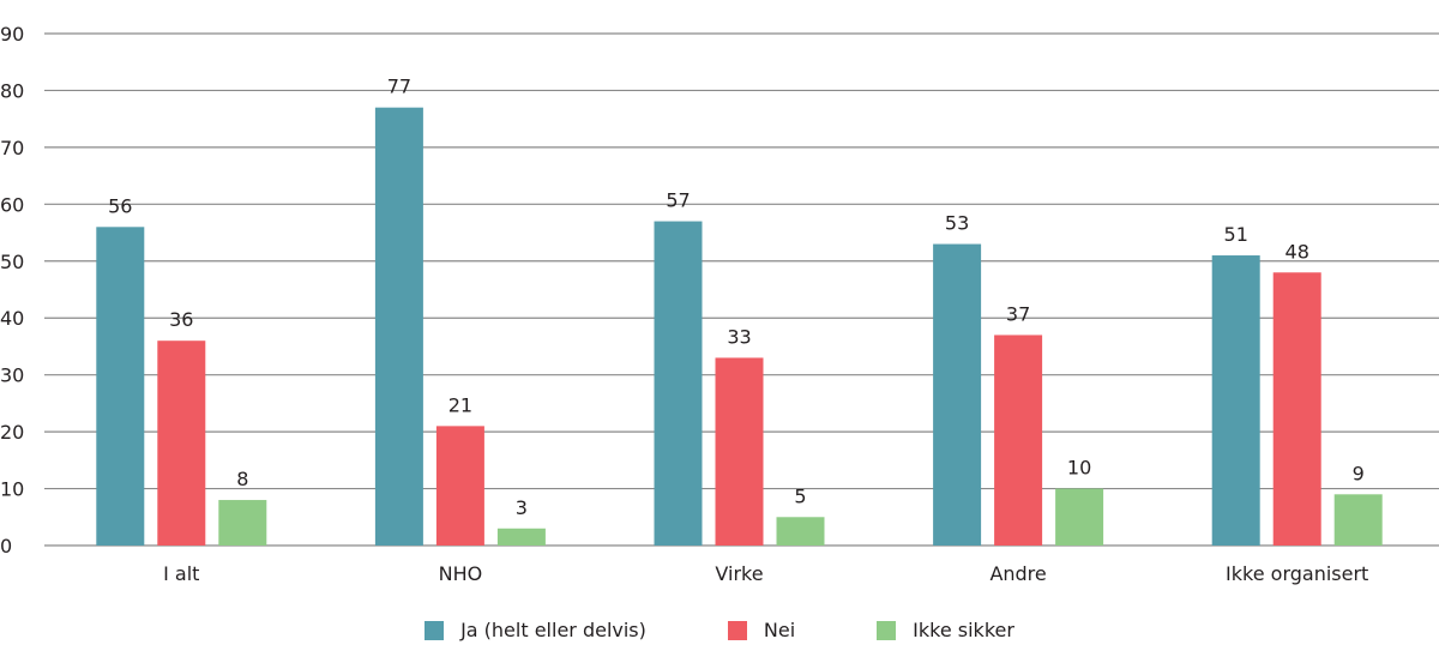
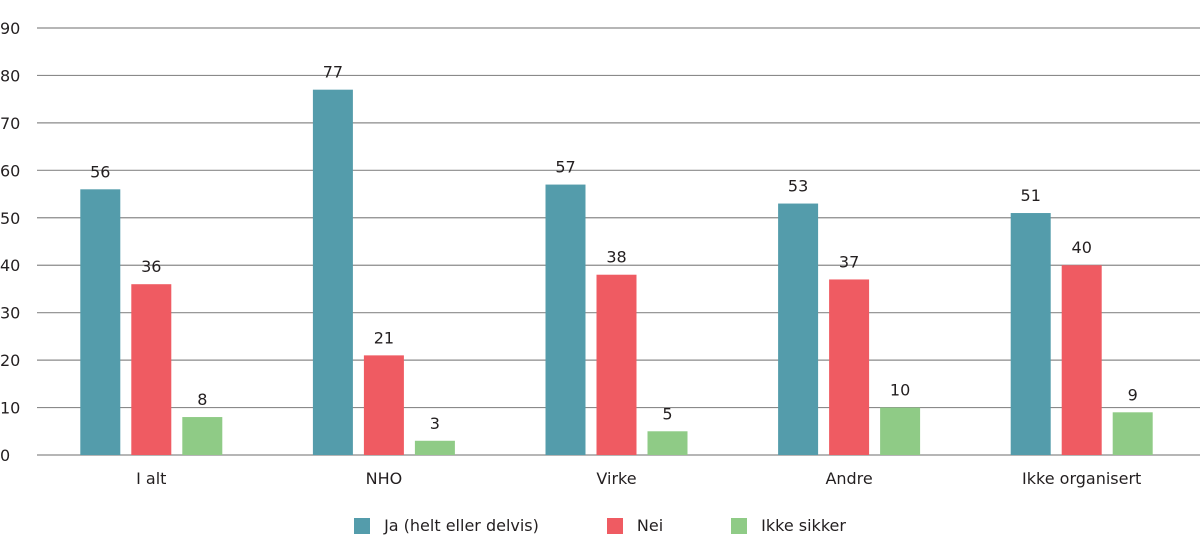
Nei/Virke: 33 -> 38
Nei/Ikke organisert: 48 -> 40
